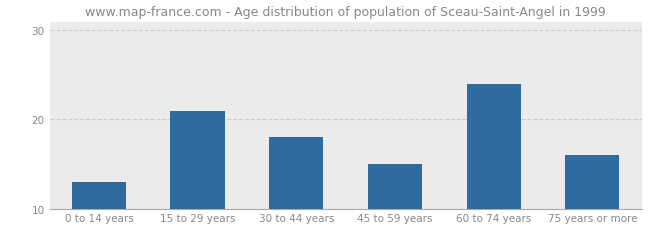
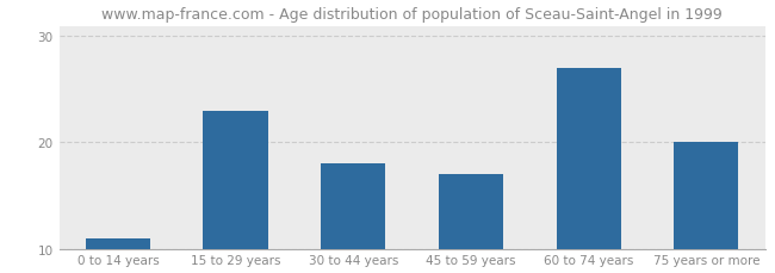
0 to 14 years: 13 -> 11
15 to 29 years: 21 -> 23
45 to 59 years: 15 -> 17
60 to 74 years: 24 -> 27
75 years or more: 16 -> 20
